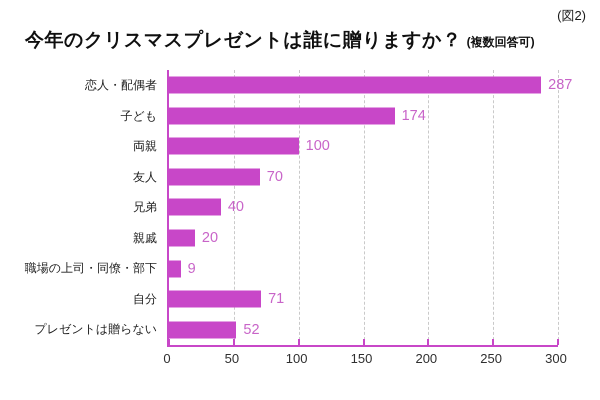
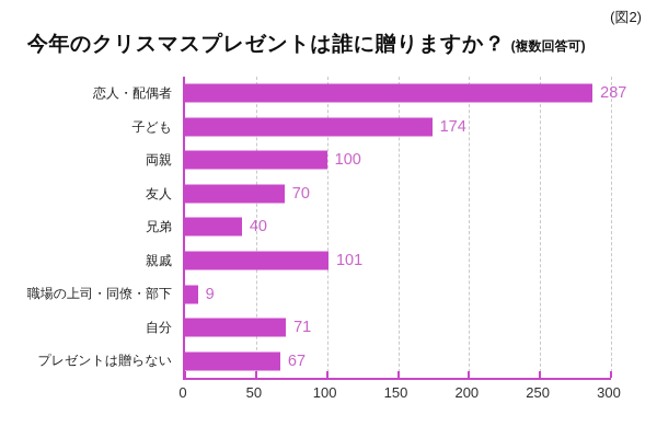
親戚: 20 -> 101
プレゼントは贈らない: 52 -> 67
